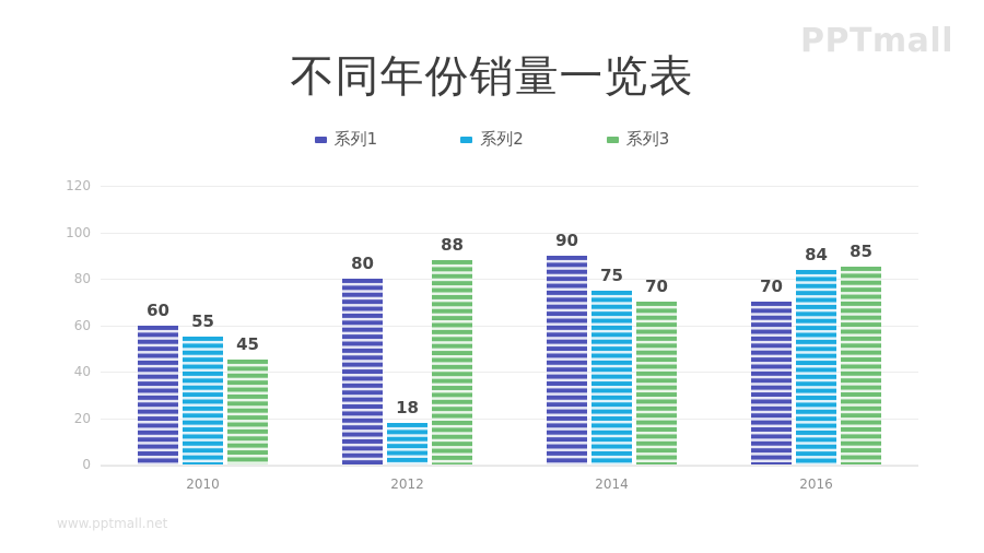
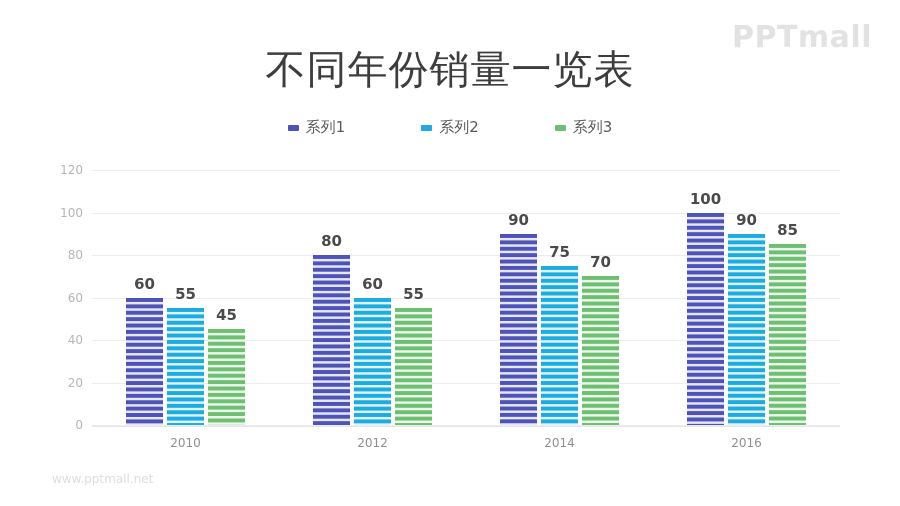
系列2/2012: 18 -> 60
系列3/2012: 88 -> 55
系列1/2016: 70 -> 100
系列2/2016: 84 -> 90
